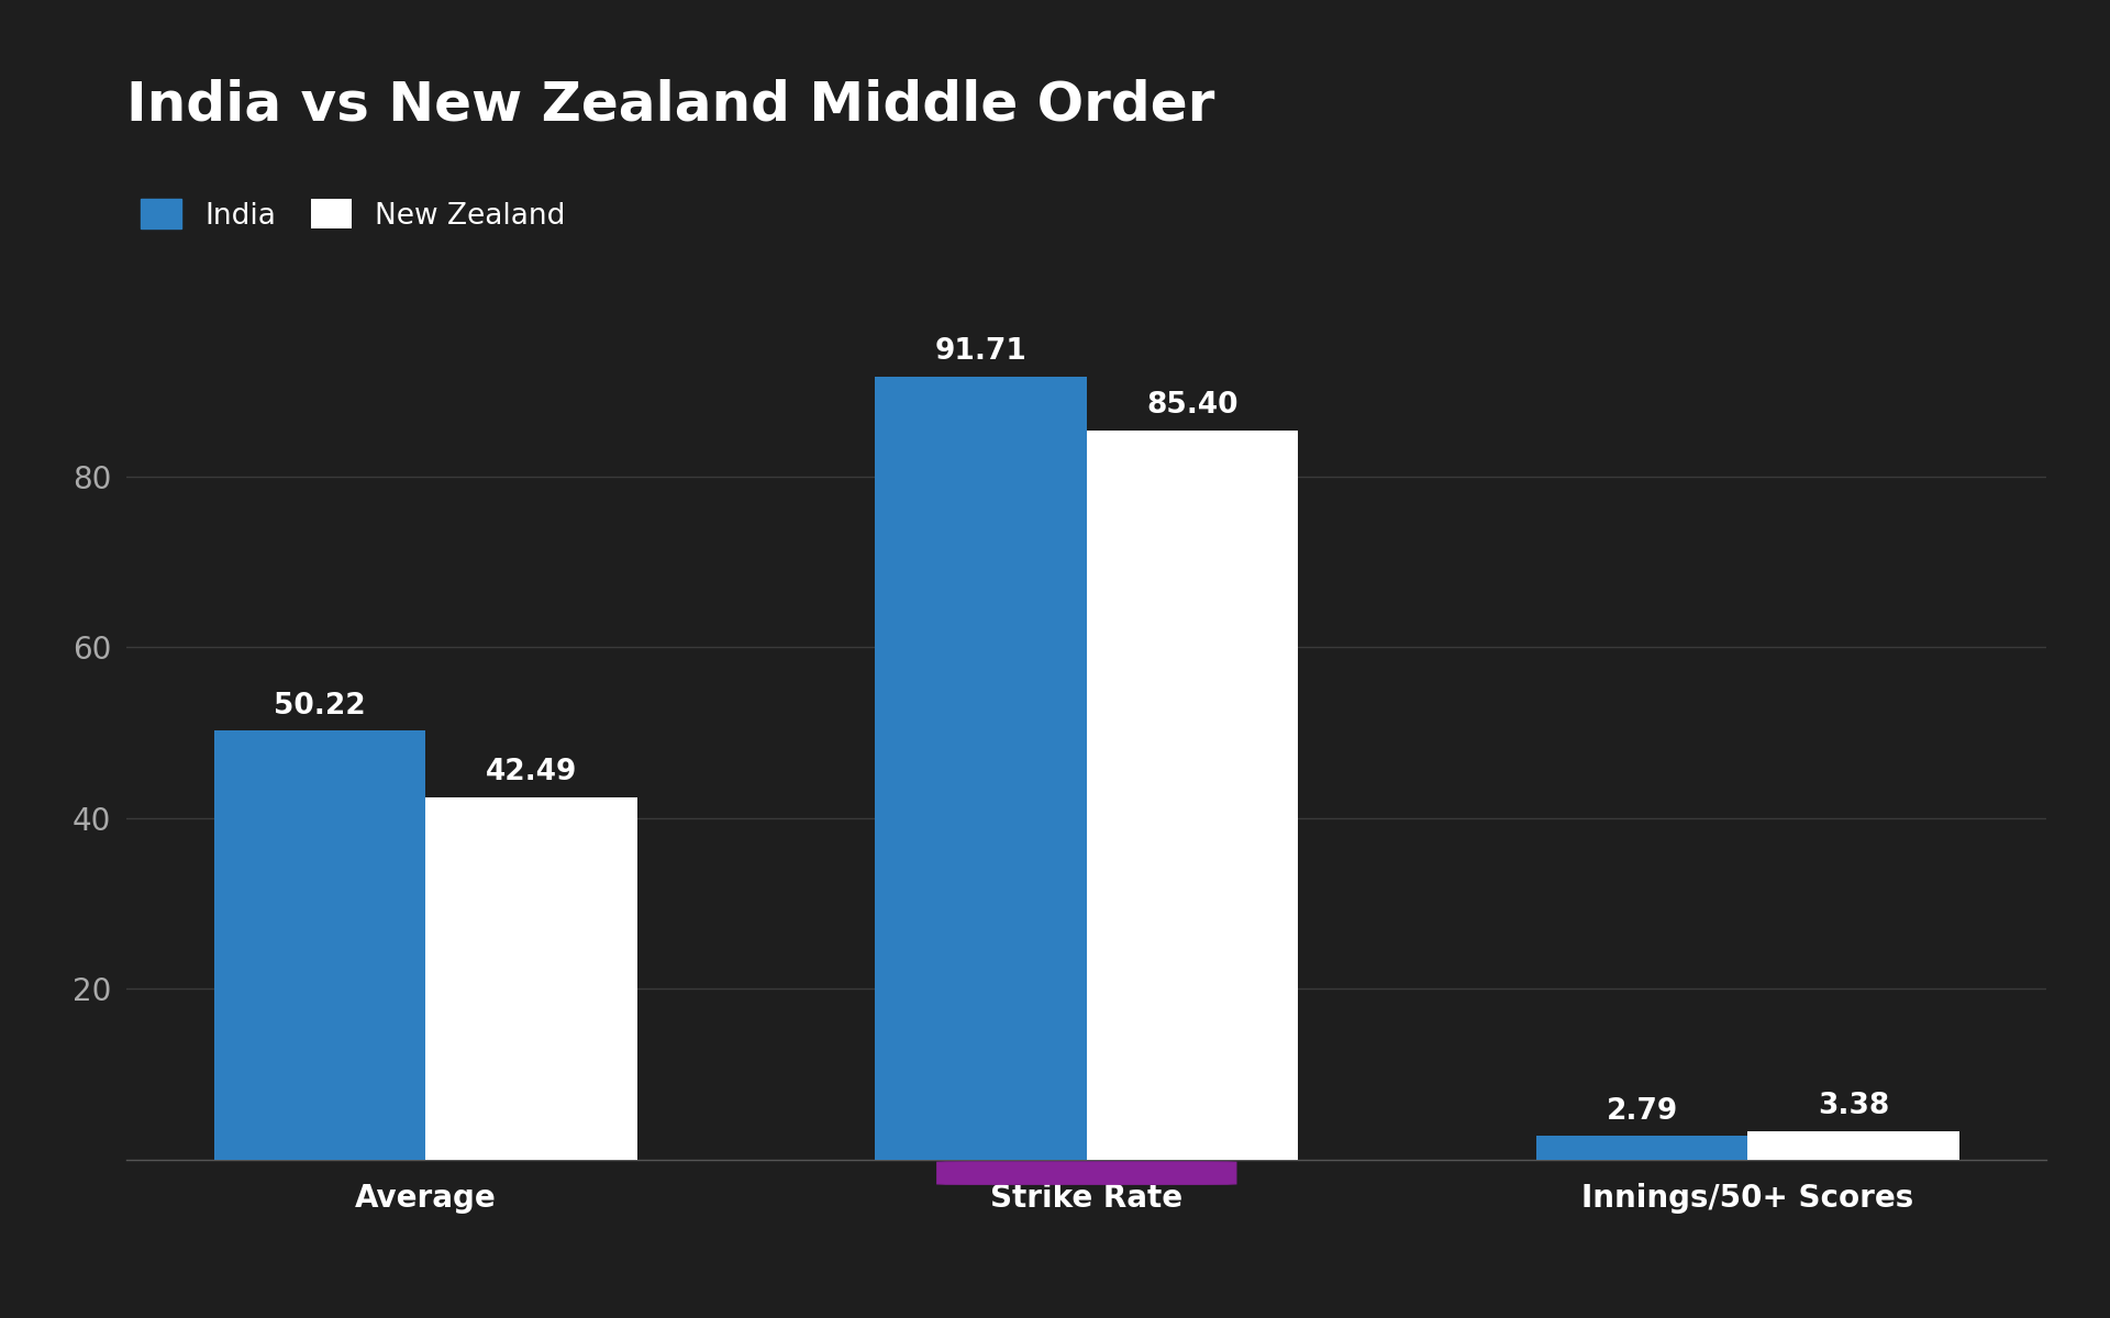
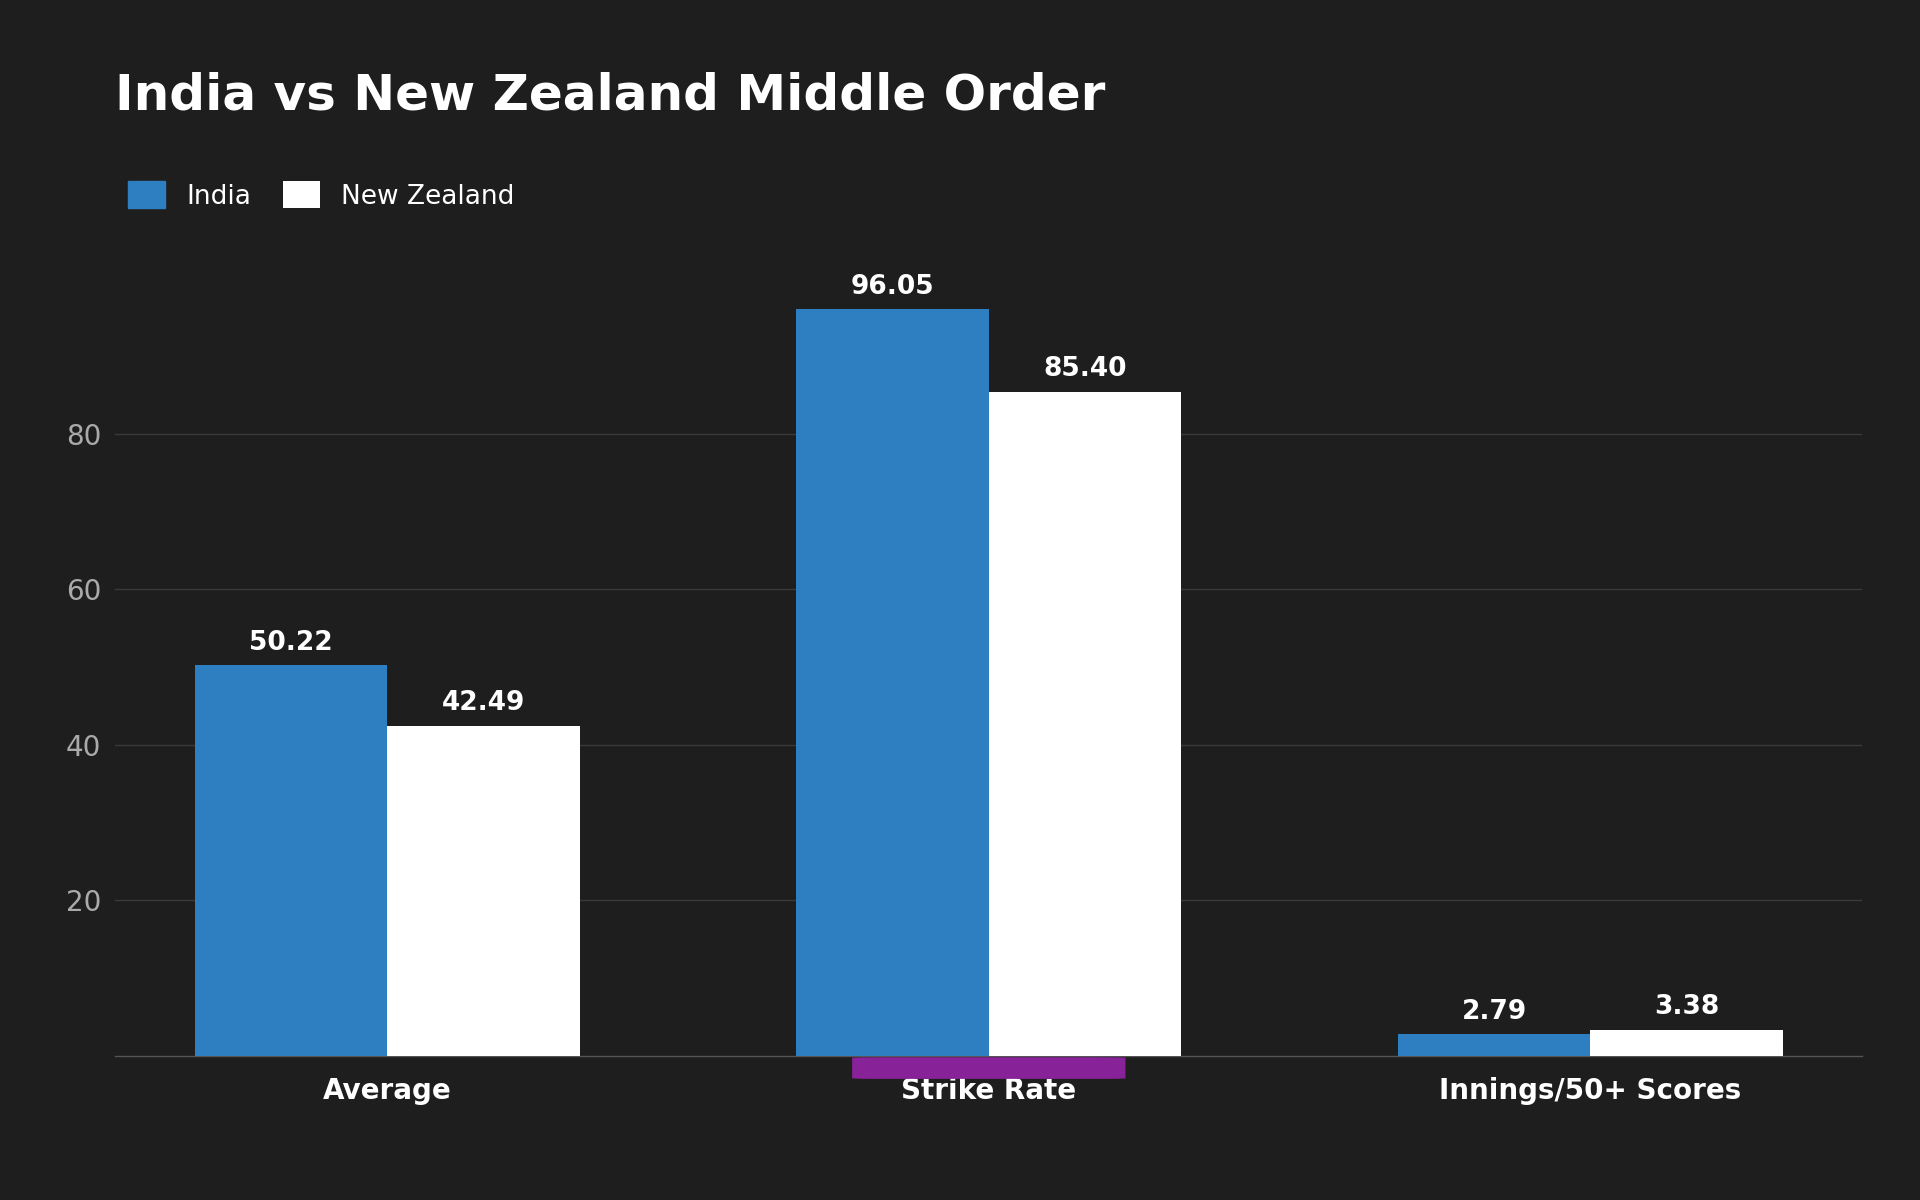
India/Strike Rate: 91.71 -> 96.05
